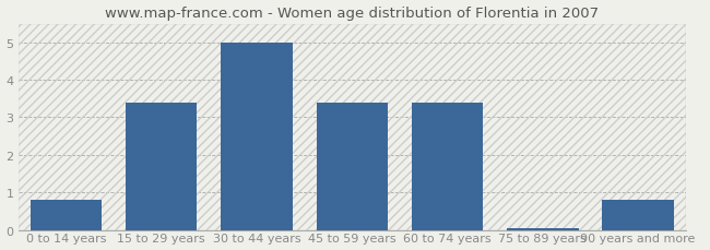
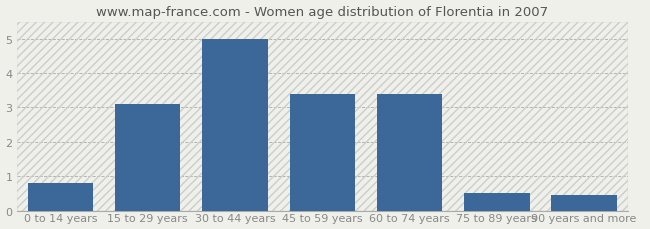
15 to 29 years: 3.40 -> 3.10
75 to 89 years: 0.04 -> 0.50
90 years and more: 0.80 -> 0.45
